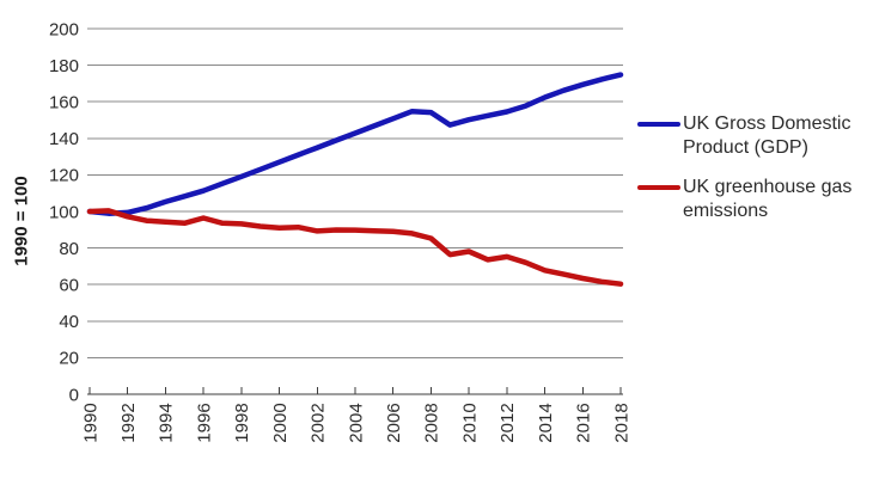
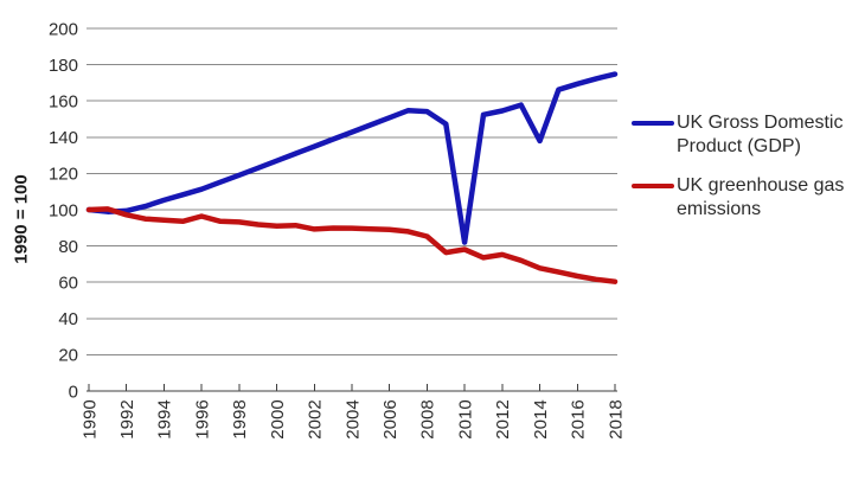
UK Gross Domestic Product (GDP)/2010: 150 -> 82
UK Gross Domestic Product (GDP)/2014: 162 -> 138
